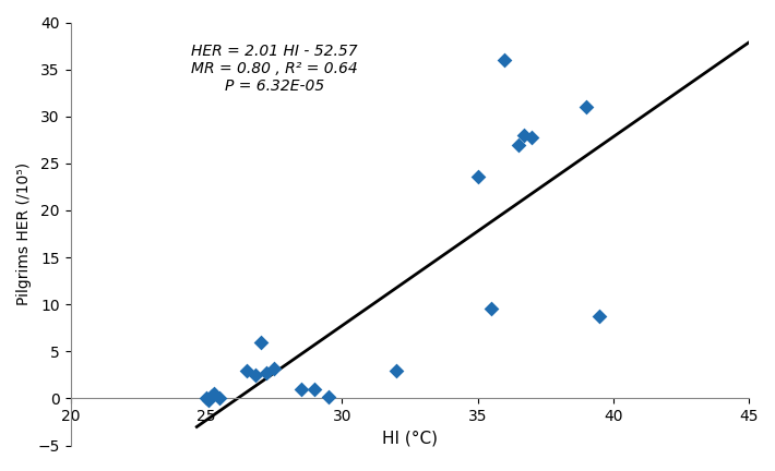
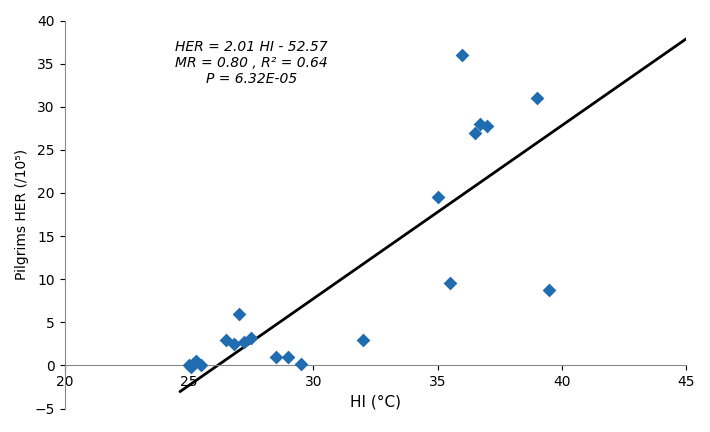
35: 23.6 -> 19.5
